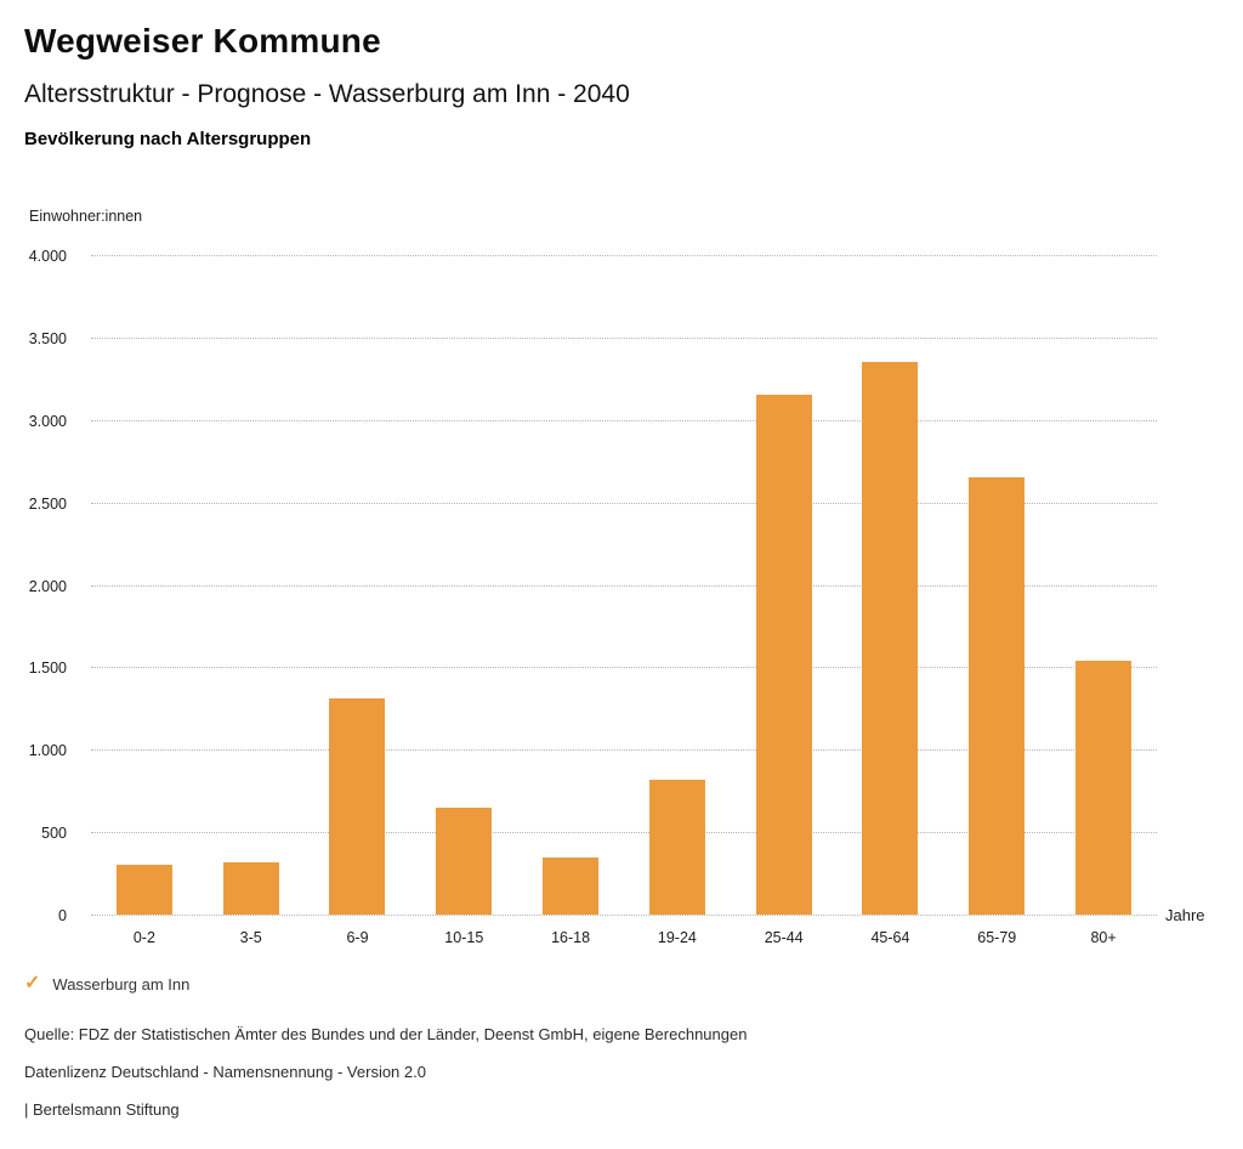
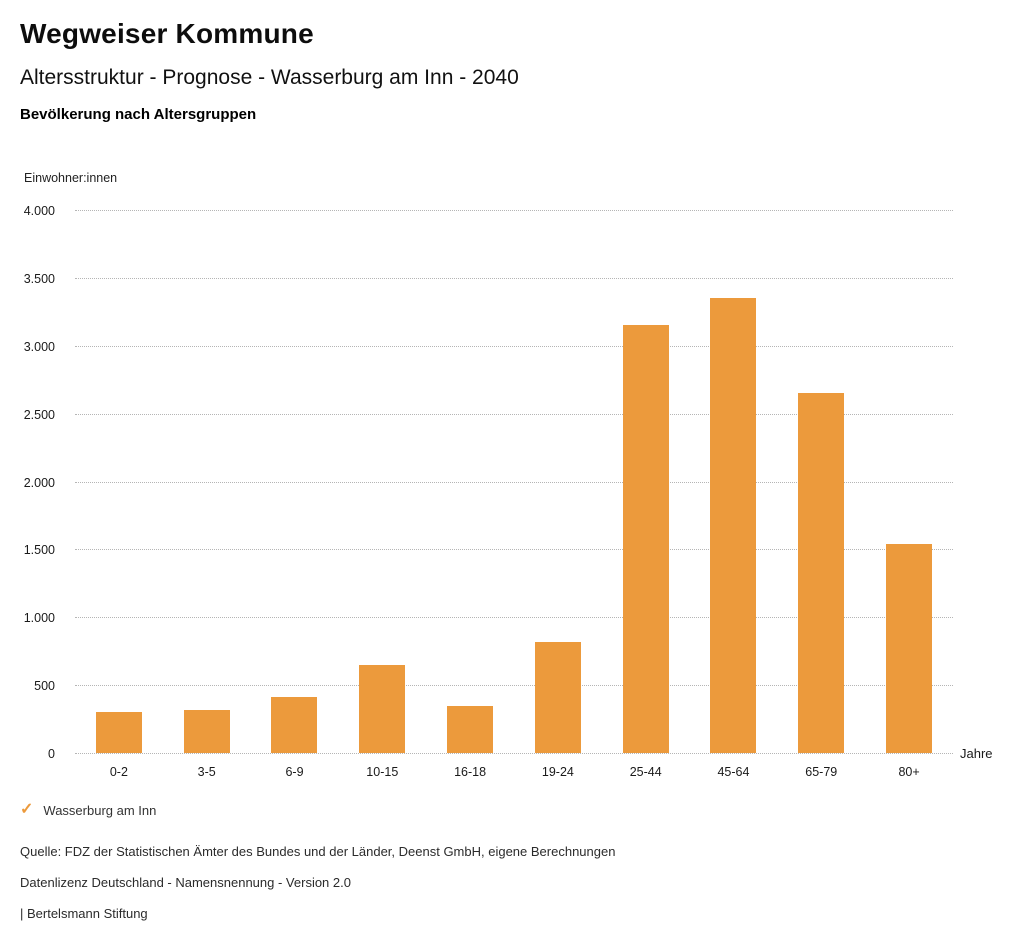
6-9: 1310 -> 410
